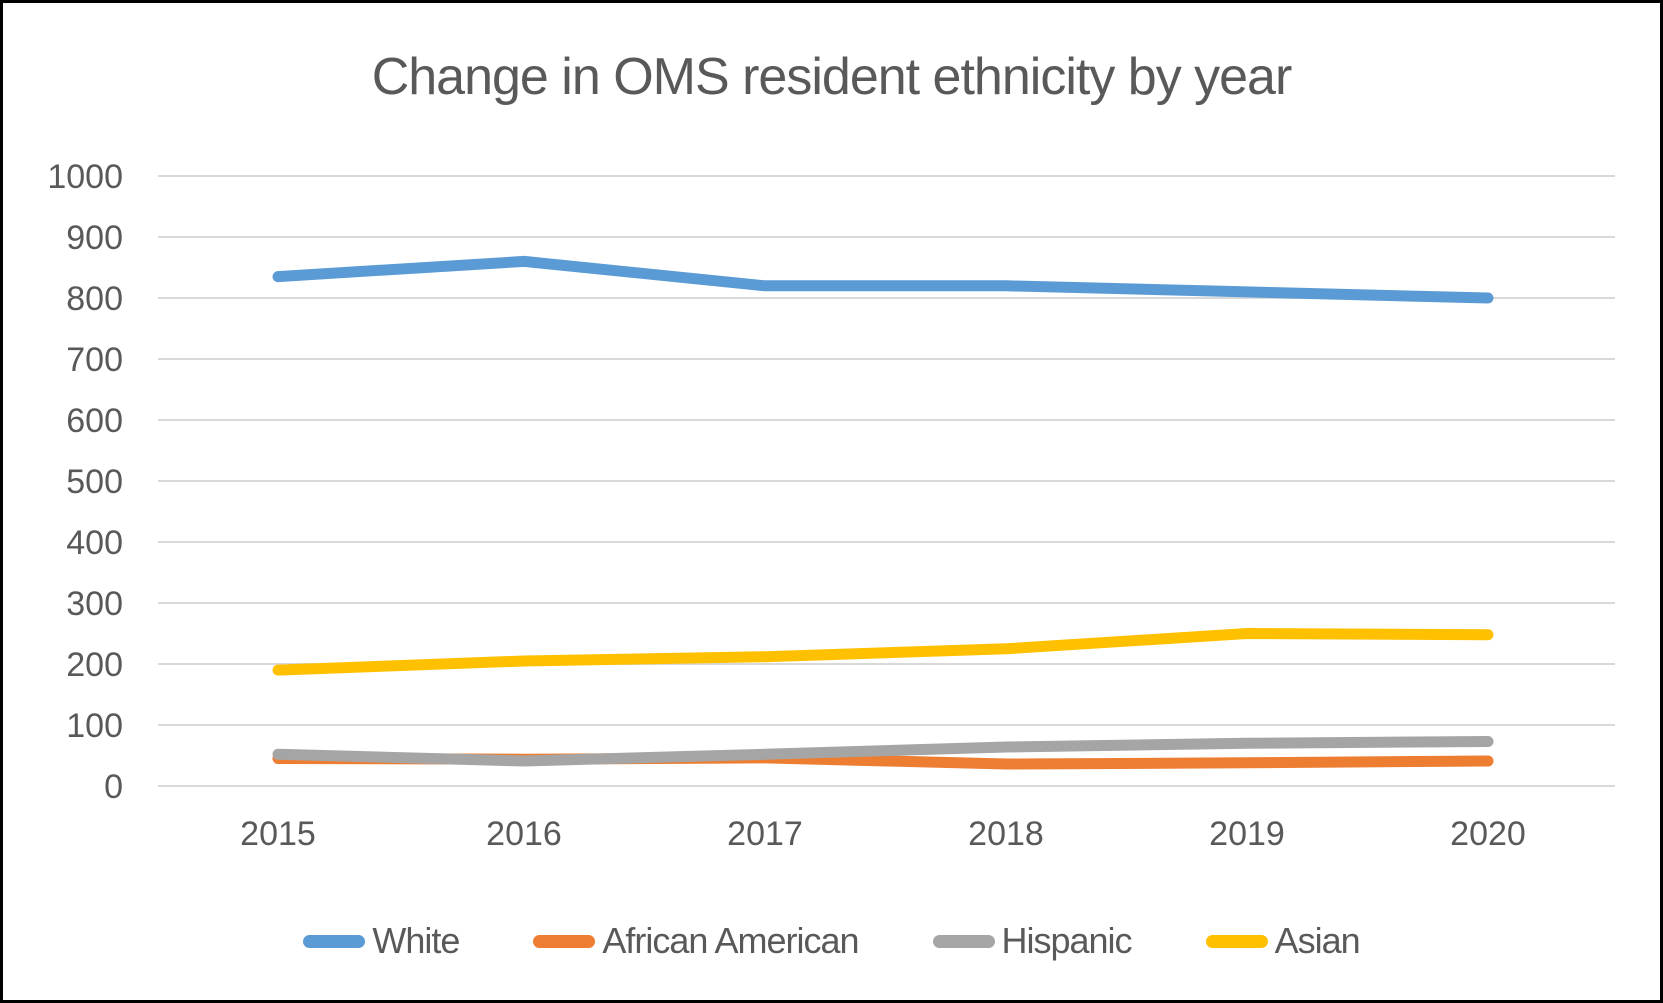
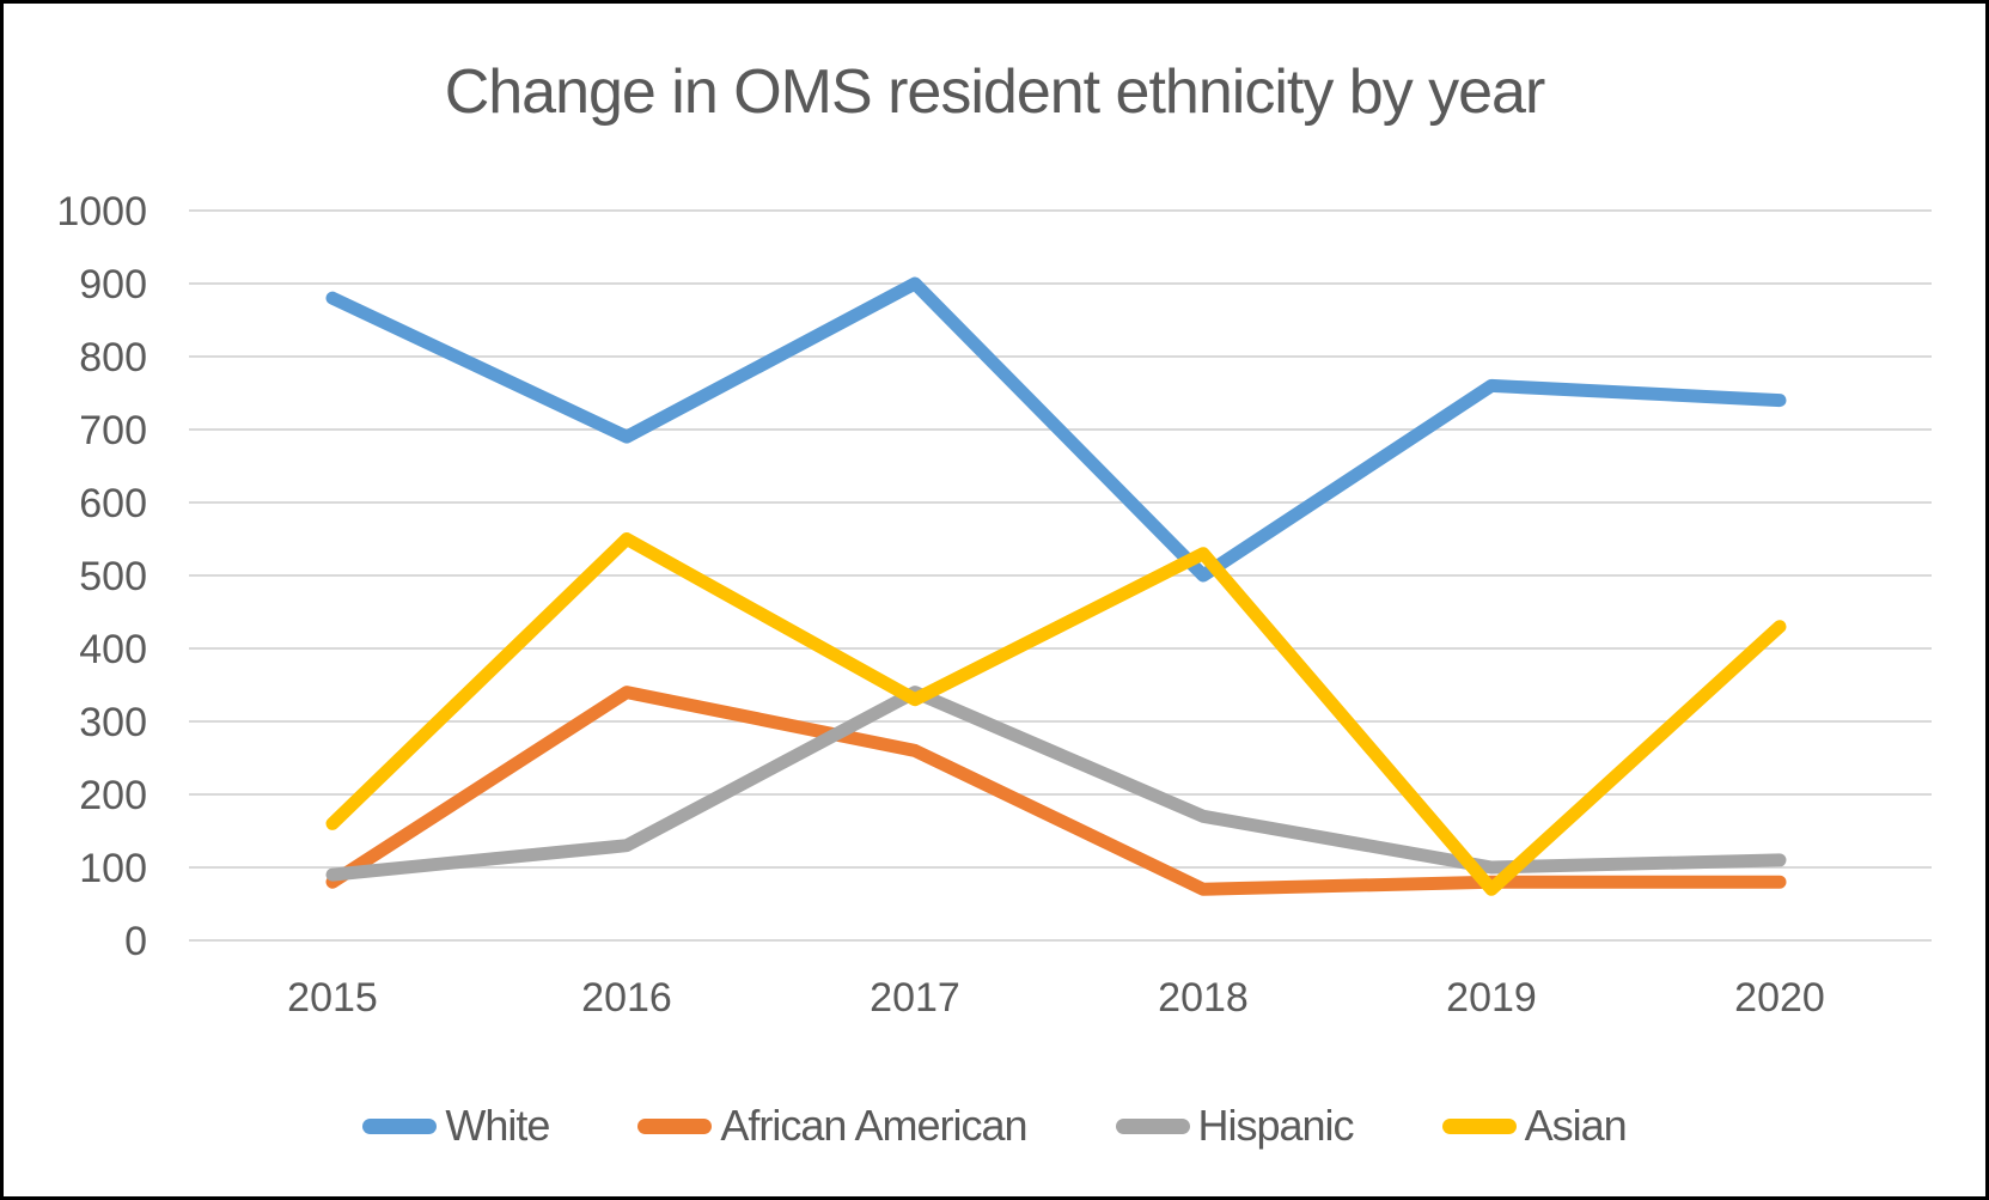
White/2015: 840 -> 880
African American/2015: 40 -> 80
Hispanic/2015: 50 -> 90
Asian/2015: 190 -> 160
White/2016: 860 -> 690
African American/2016: 40 -> 340
Hispanic/2016: 40 -> 130
Asian/2016: 200 -> 550
White/2017: 820 -> 900
African American/2017: 50 -> 260
Hispanic/2017: 50 -> 340
Asian/2017: 210 -> 330
White/2018: 820 -> 500
African American/2018: 40 -> 70
Hispanic/2018: 60 -> 170
Asian/2018: 220 -> 530
White/2019: 810 -> 760
African American/2019: 40 -> 80
Hispanic/2019: 70 -> 100
Asian/2019: 250 -> 70
White/2020: 800 -> 740
African American/2020: 40 -> 80
Hispanic/2020: 70 -> 110
Asian/2020: 250 -> 430
